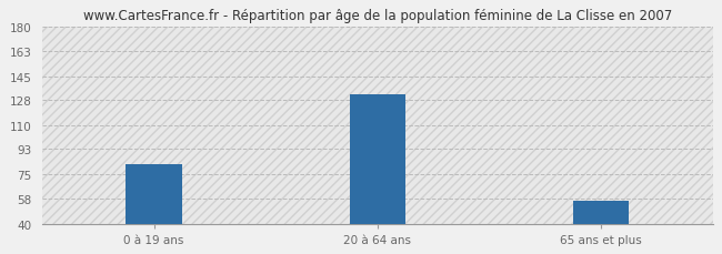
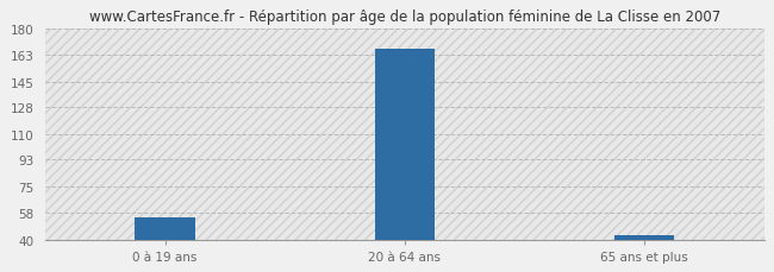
0 à 19 ans: 82 -> 55
20 à 64 ans: 132 -> 167
65 ans et plus: 56 -> 43
